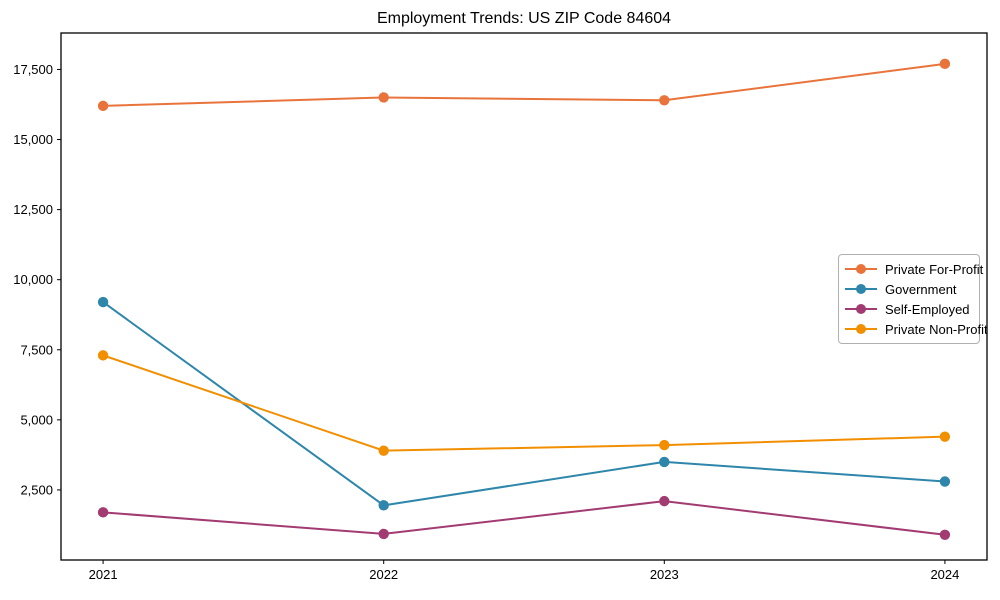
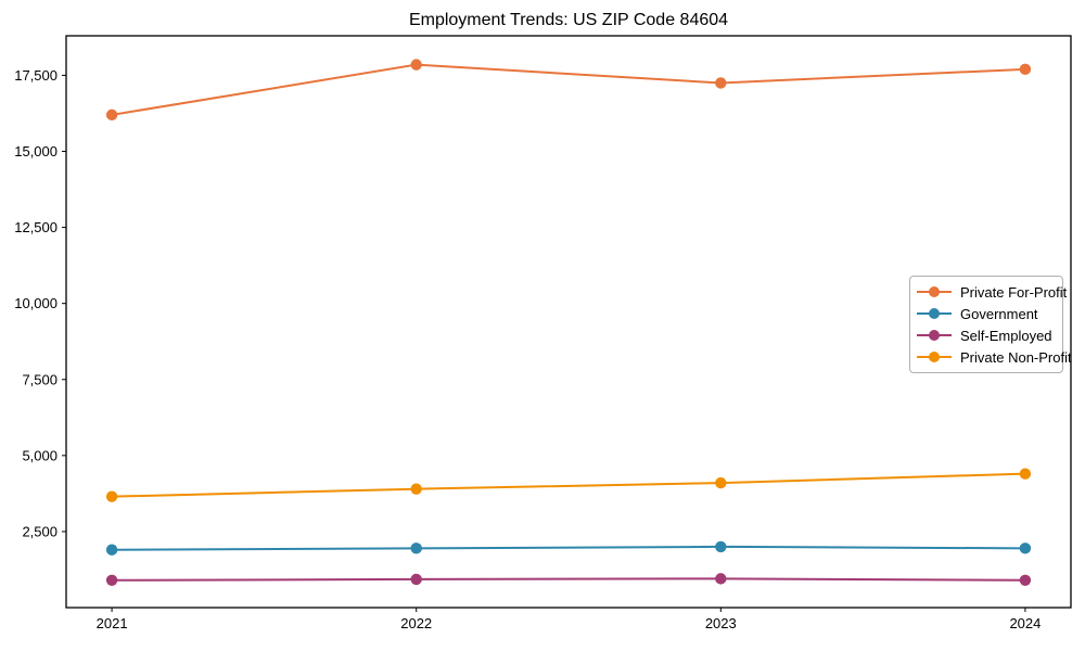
Government/2021: 9200 -> 1900
Self-Employed/2021: 1700 -> 900
Private Non-Profit/2021: 7300 -> 3600
Private For-Profit/2022: 16500 -> 17800
Private For-Profit/2023: 16400 -> 17200
Government/2023: 3500 -> 2000
Self-Employed/2023: 2100 -> 1000
Government/2024: 2800 -> 2000
